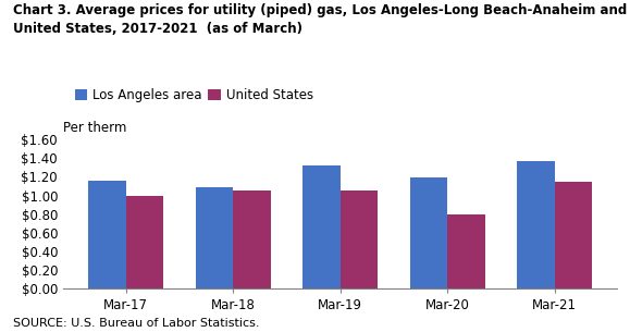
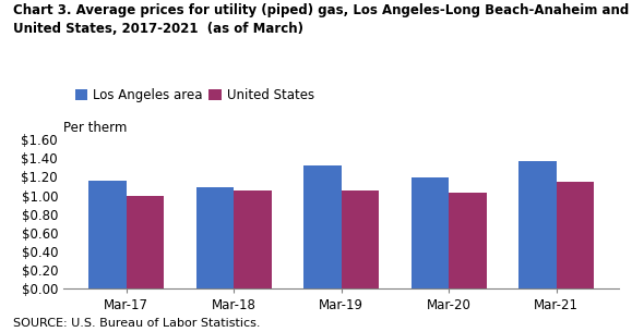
United States/Mar-20: $0.80 -> $1.03
